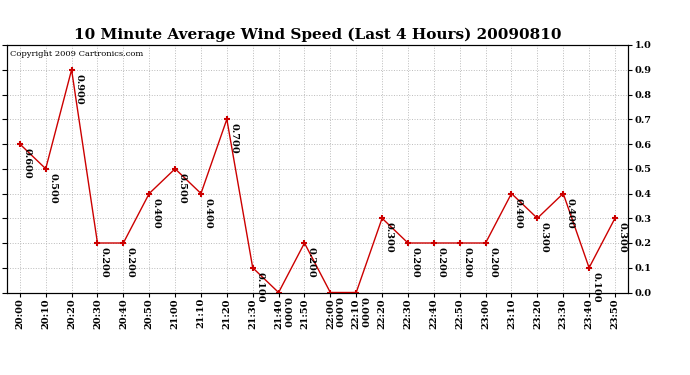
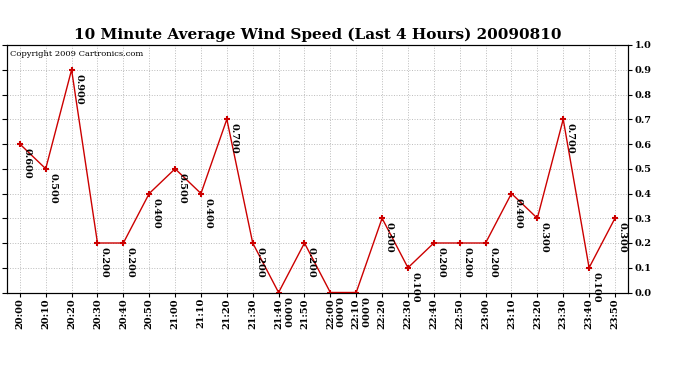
21:30: 0.100 -> 0.200
22:30: 0.200 -> 0.100
23:30: 0.400 -> 0.700
